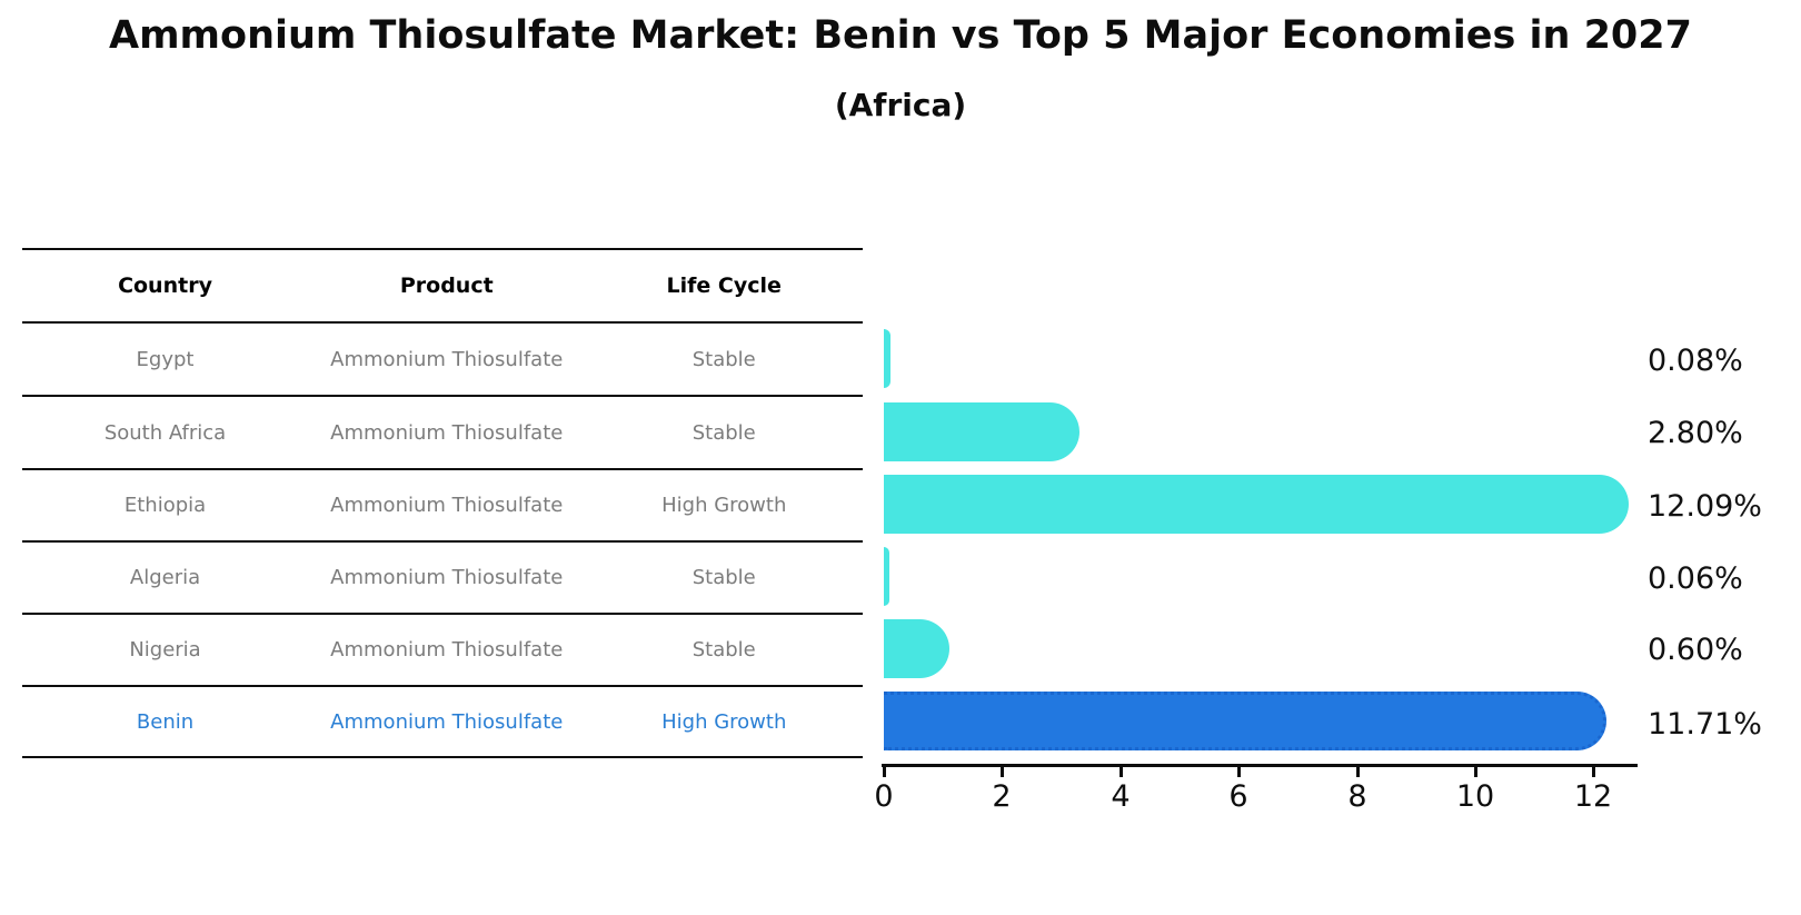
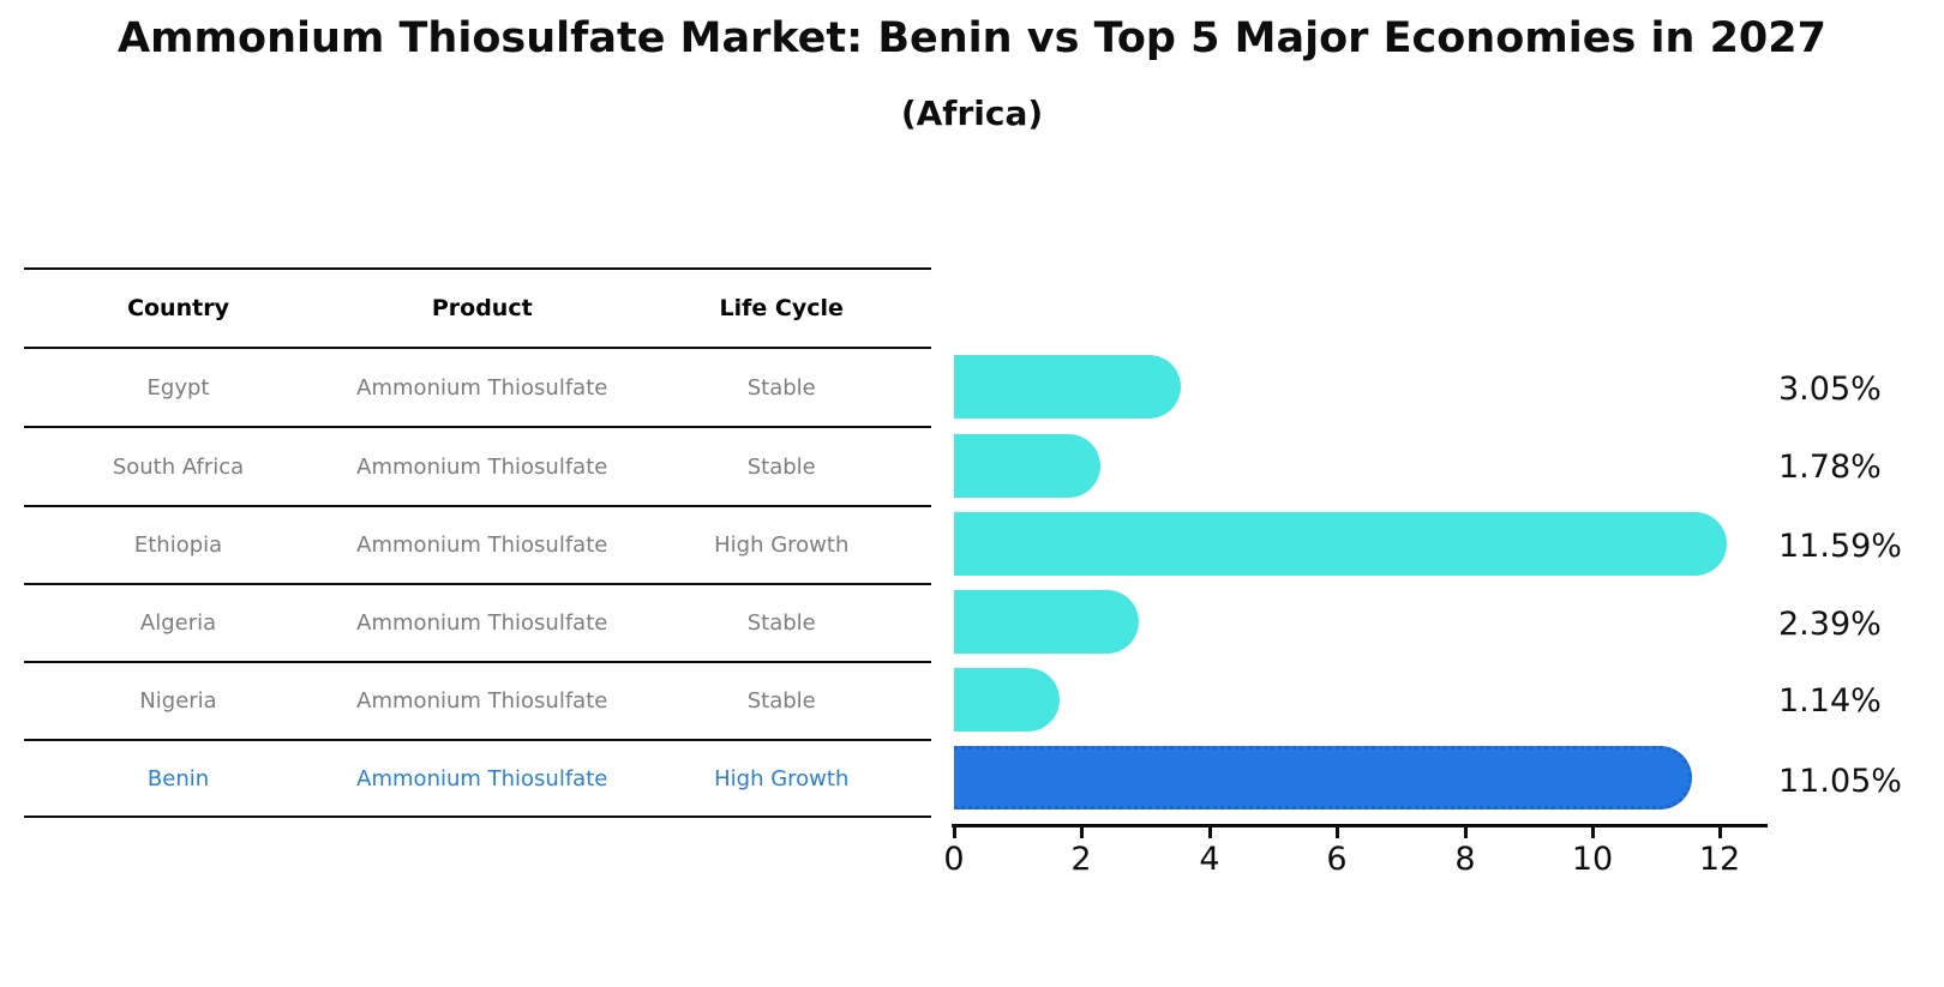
Egypt: 0.08% -> 3.05%
South Africa: 2.80% -> 1.78%
Ethiopia: 12.09% -> 11.59%
Algeria: 0.06% -> 2.39%
Nigeria: 0.60% -> 1.14%
Benin: 11.71% -> 11.05%
